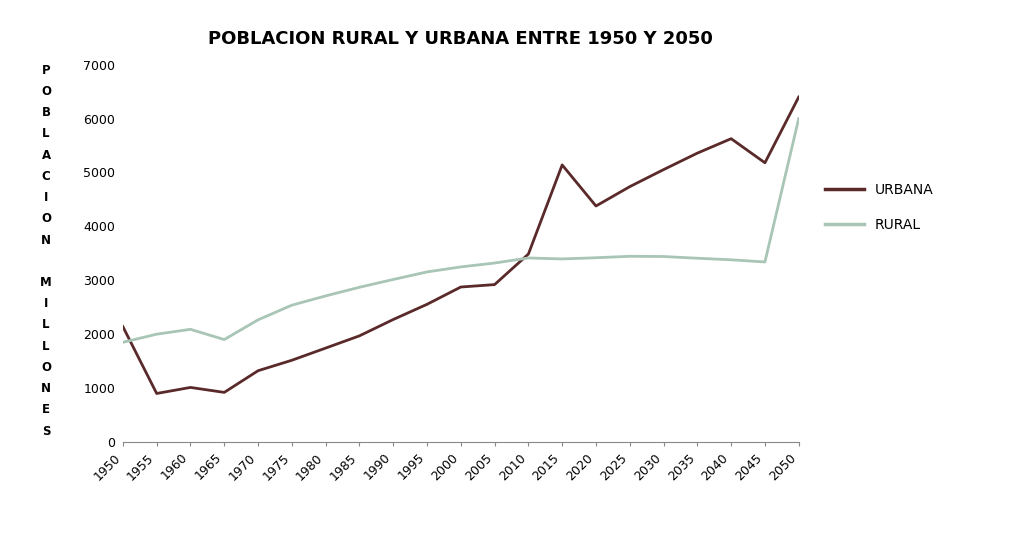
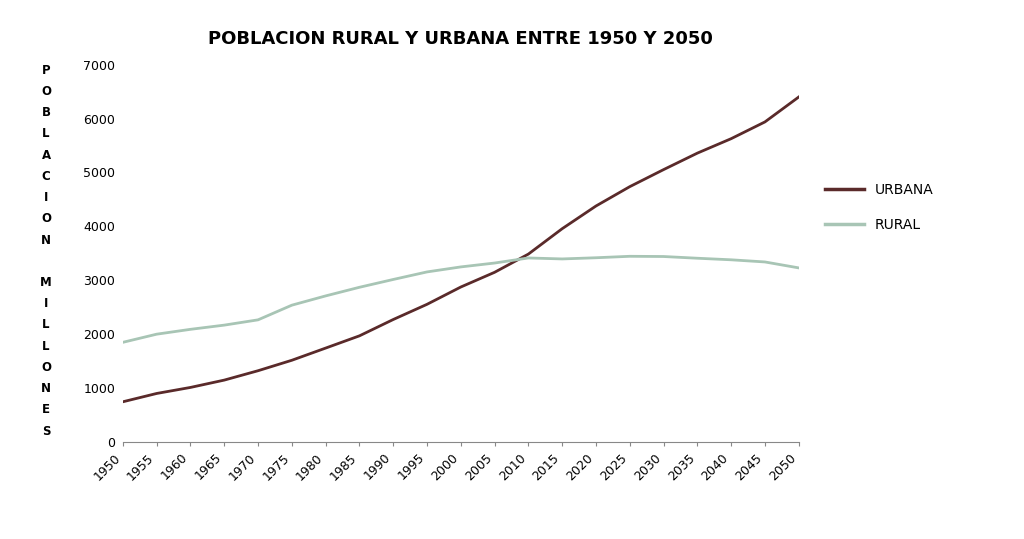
URBANA/1950: 2140 -> 750
URBANA/1965: 920 -> 1150
RURAL/1965: 1900 -> 2170
URBANA/2005: 2920 -> 3150
URBANA/2015: 5140 -> 3960
URBANA/2045: 5180 -> 5940
RURAL/2050: 6000 -> 3230
